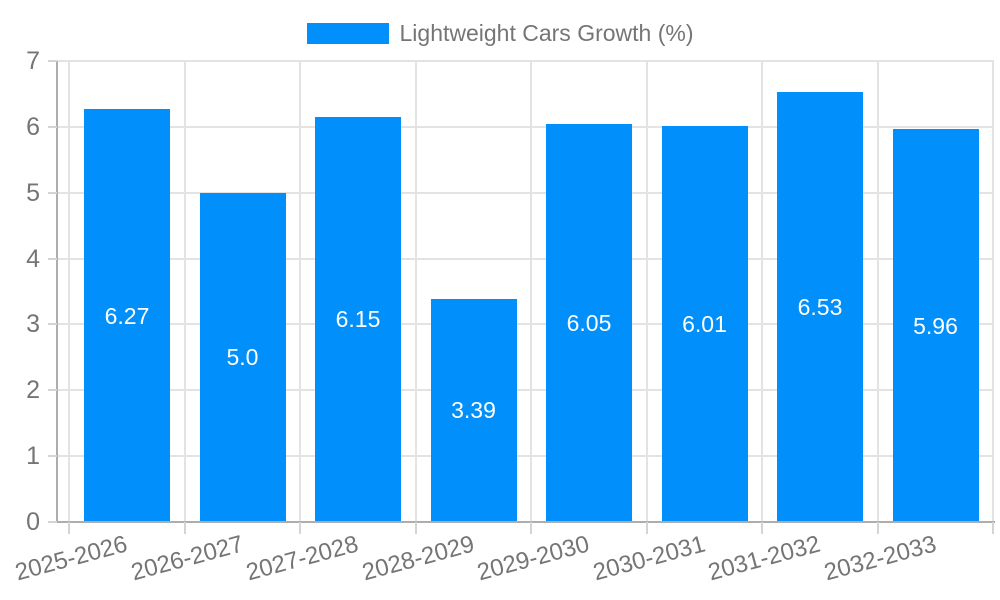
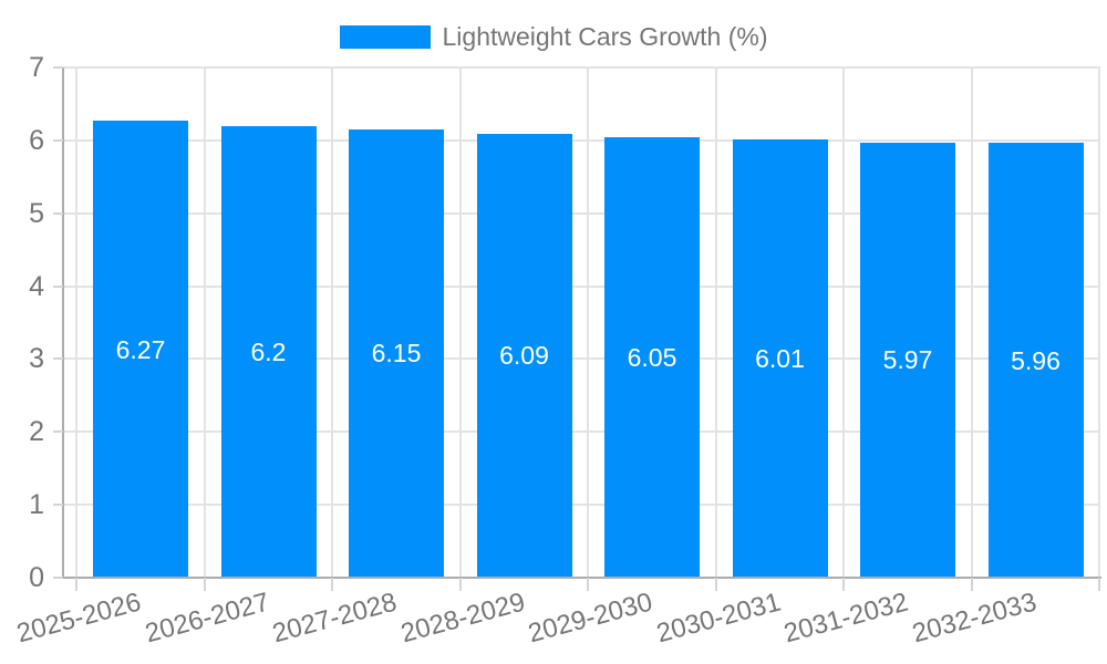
2026-2027: 5.0 -> 6.2
2028-2029: 3.39 -> 6.09
2031-2032: 6.53 -> 5.97
